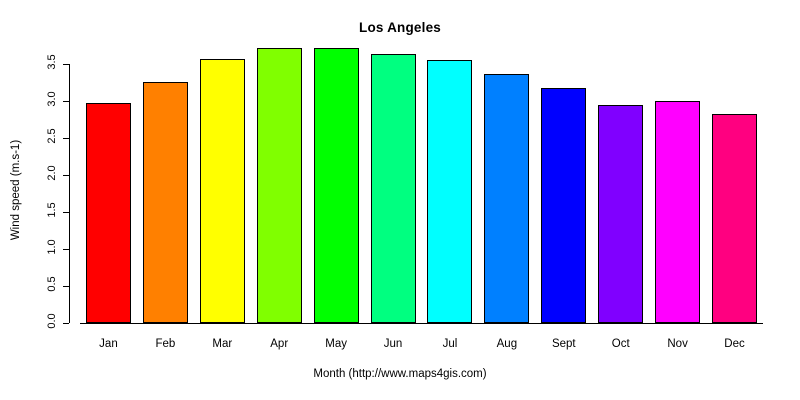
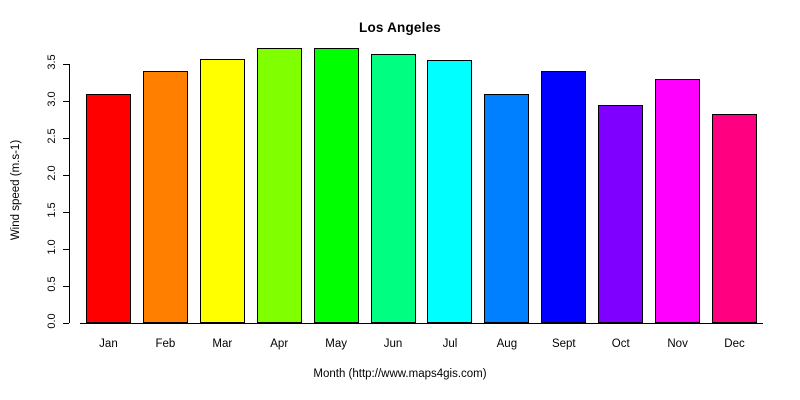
Jan: 3.0 -> 3.1
Feb: 3.3 -> 3.4
Aug: 3.4 -> 3.1
Sept: 3.2 -> 3.4
Nov: 3.0 -> 3.3
